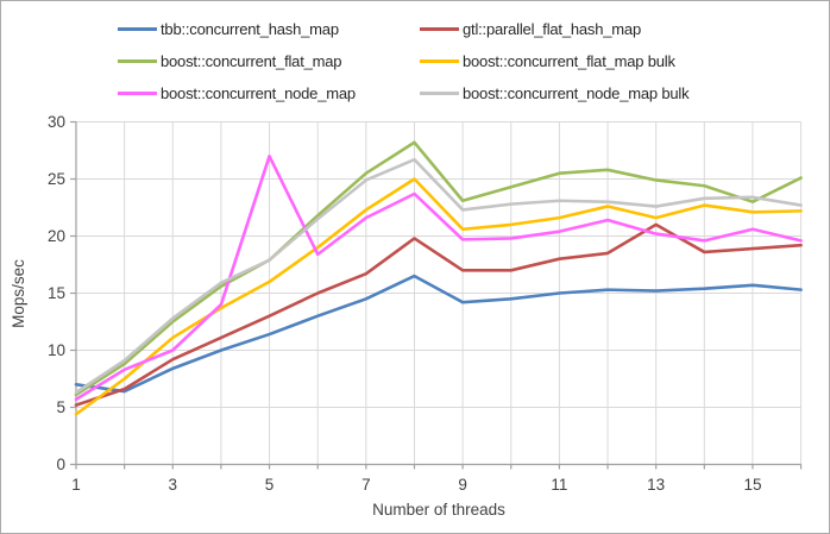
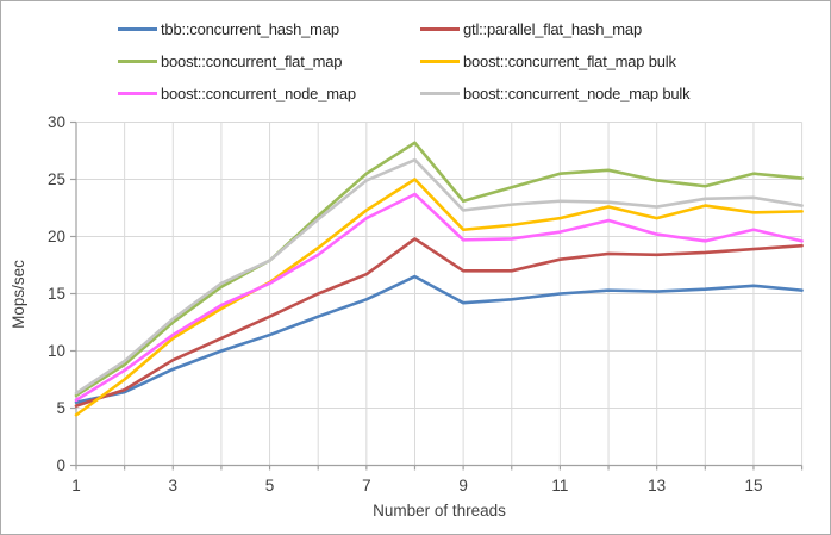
tbb::concurrent_hash_map/1: 7 -> 6
boost::concurrent_node_map/3: 10 -> 11
boost::concurrent_node_map/5: 27 -> 16
gtl::parallel_flat_hash_map/13: 21 -> 18
boost::concurrent_flat_map/15: 23 -> 26
